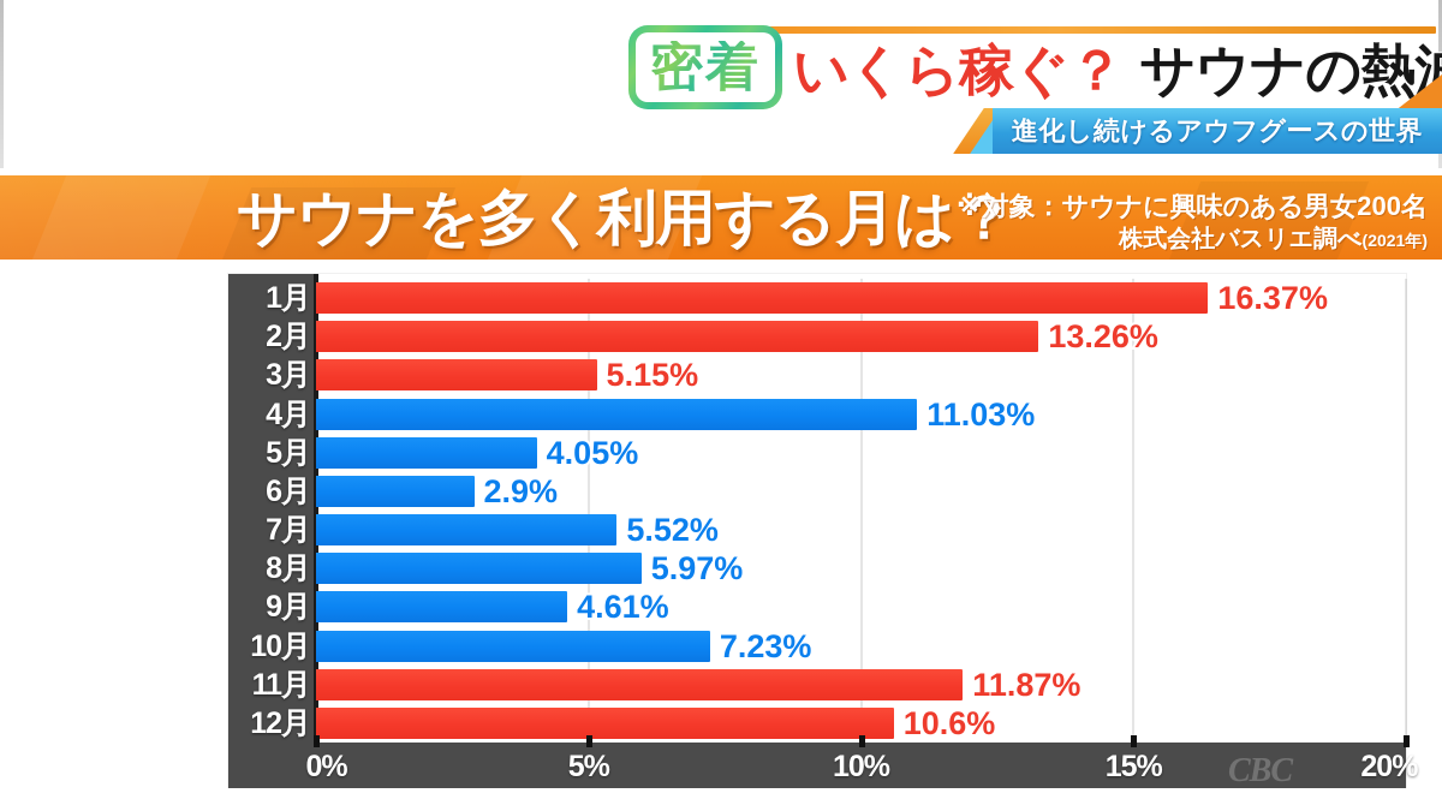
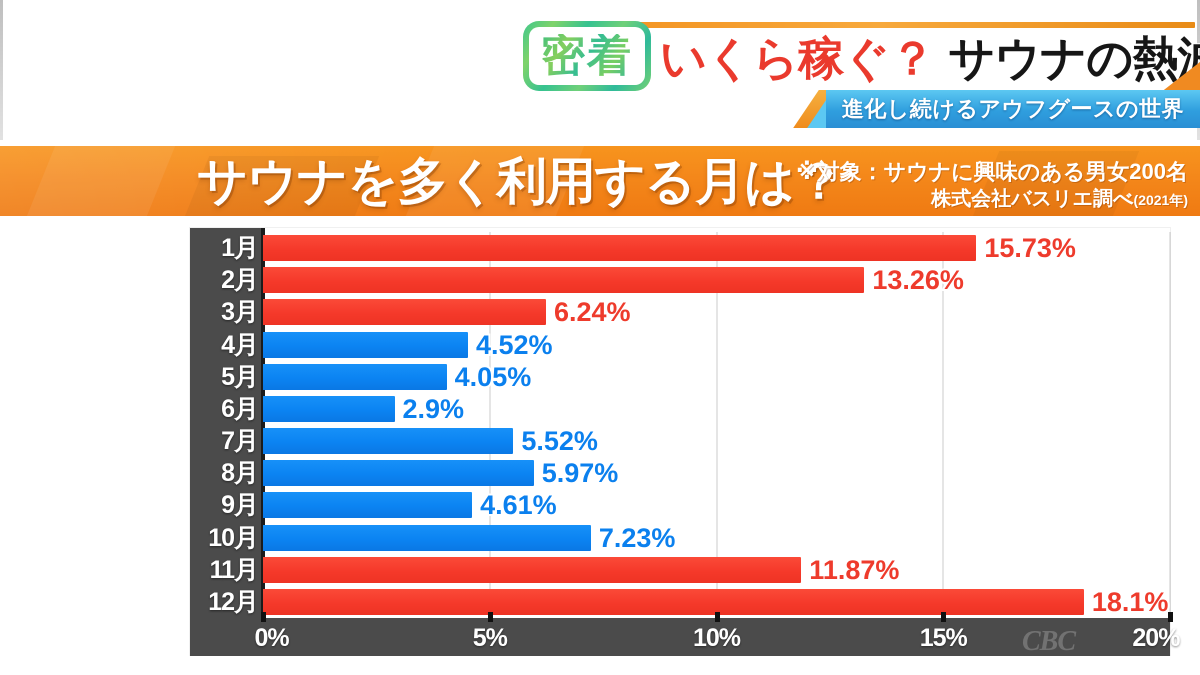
1月: 16.37% -> 15.73%
3月: 5.15% -> 6.24%
4月: 11.03% -> 4.52%
12月: 10.6% -> 18.1%
